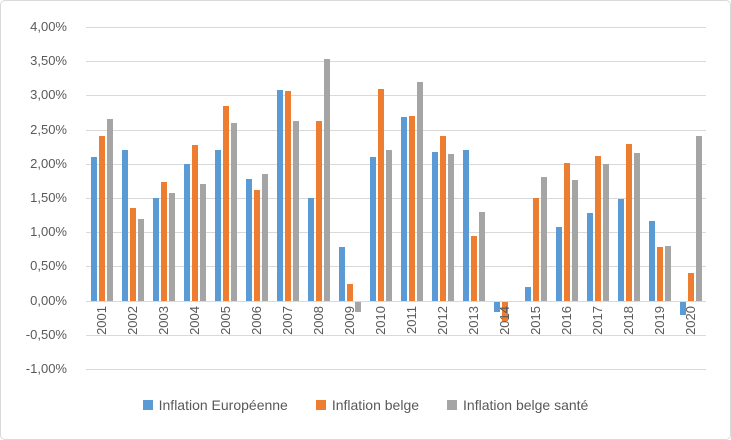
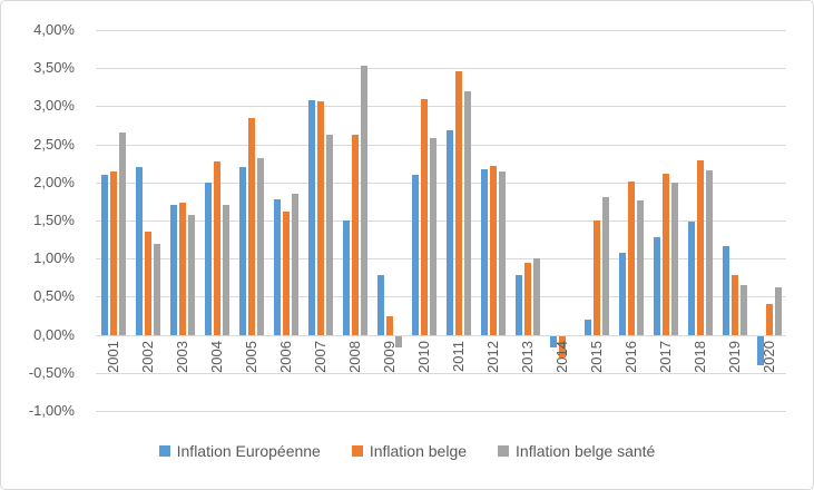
Inflation belge/2001: 2,4% -> 2,1%
Inflation Européenne/2003: 1,5% -> 1,7%
Inflation belge santé/2005: 2,6% -> 2,3%
Inflation belge santé/2010: 2,2% -> 2,6%
Inflation belge/2011: 2,7% -> 3,5%
Inflation belge/2012: 2,4% -> 2,2%
Inflation Européenne/2013: 2,2% -> 0,8%
Inflation belge santé/2013: 1,3% -> 1,0%
Inflation belge santé/2019: 0,8% -> 0,7%
Inflation Européenne/2020: -0,2% -> -0,4%
Inflation belge santé/2020: 2,4% -> 0,6%
